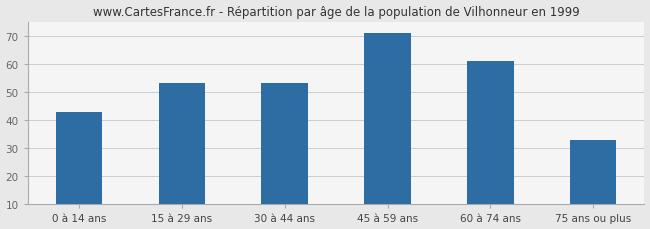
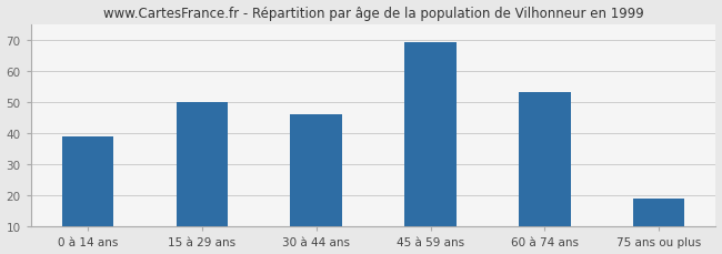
0 à 14 ans: 43 -> 39
15 à 29 ans: 53 -> 50
30 à 44 ans: 53 -> 46
45 à 59 ans: 71 -> 69
60 à 74 ans: 61 -> 53
75 ans ou plus: 33 -> 19
